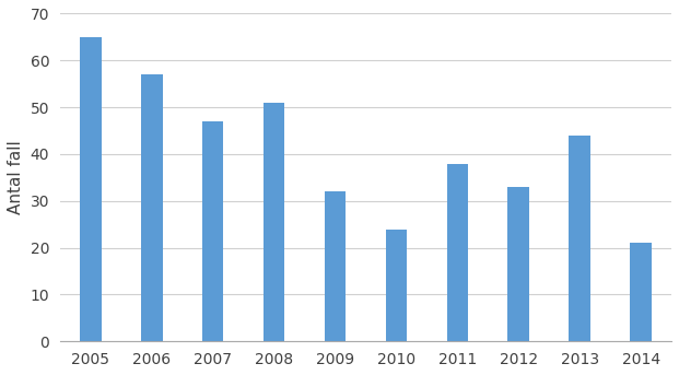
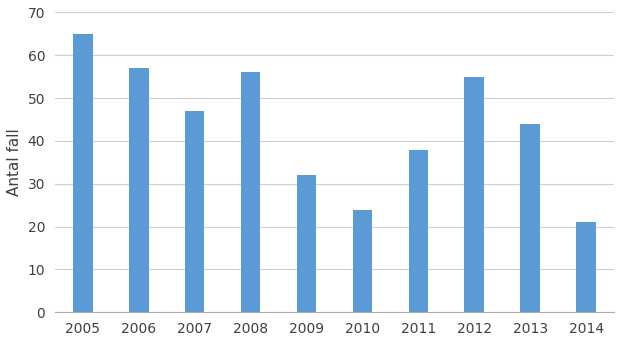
2008: 51 -> 56
2012: 33 -> 55
